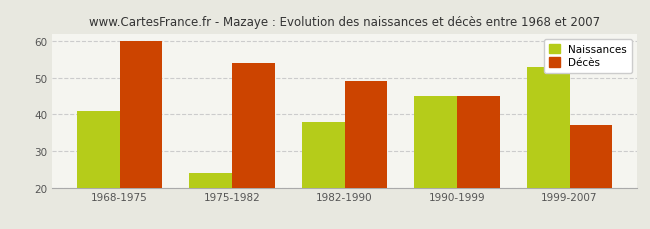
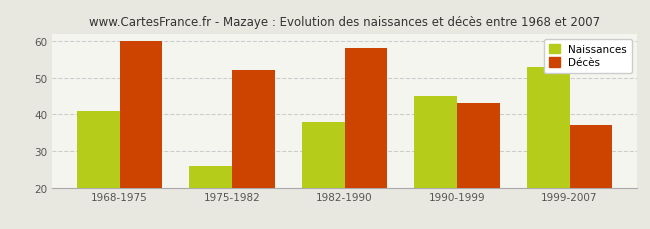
Naissances/1975-1982: 24 -> 26
Décès/1975-1982: 54 -> 52
Décès/1982-1990: 49 -> 58
Décès/1990-1999: 45 -> 43
